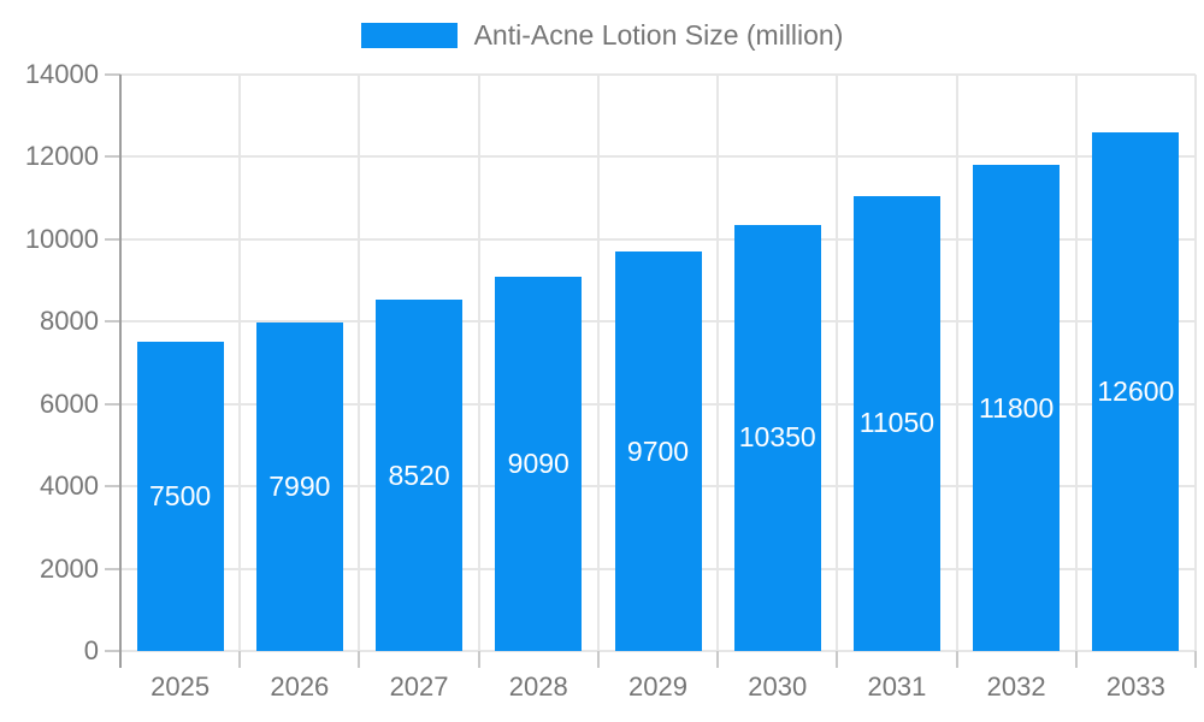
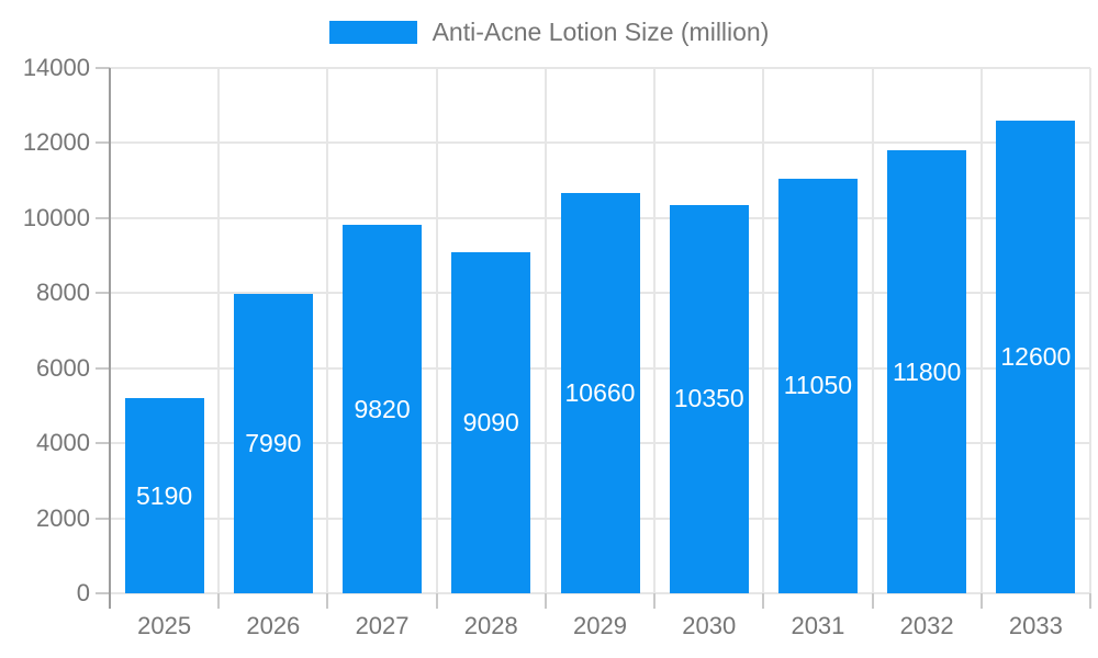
2025: 7500 -> 5190
2027: 8520 -> 9820
2029: 9700 -> 10660
